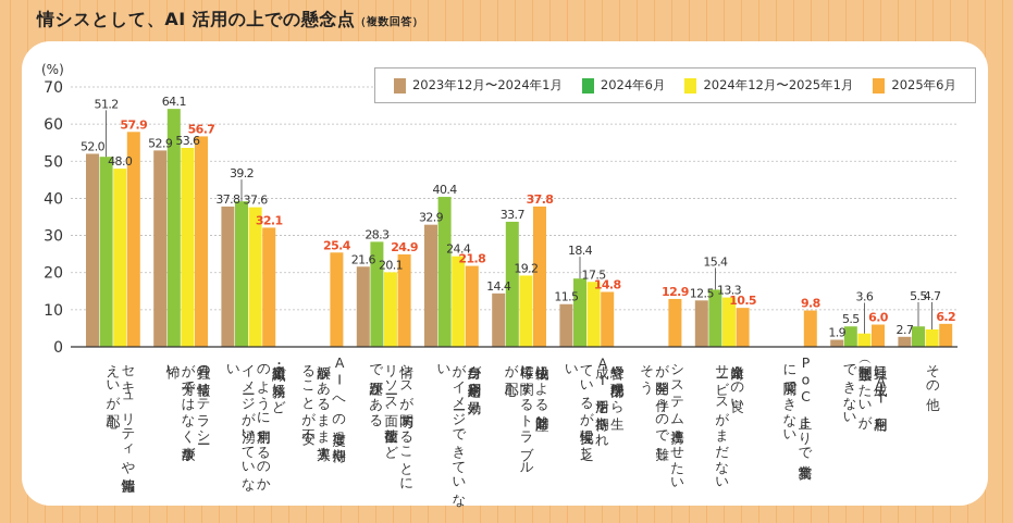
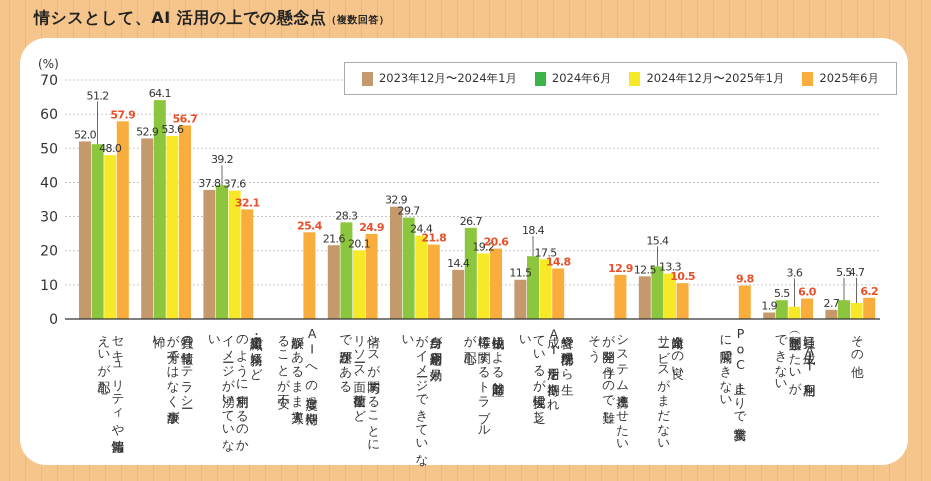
2024年6月/自身が利用用途や効果がイメージできていない: 40.4 -> 29.7
2024年6月/生成物による知的財産権等に関するトラブルが心配: 33.7 -> 26.7
2025年6月/生成物による知的財産権等に関するトラブルが心配: 37.8 -> 20.6
